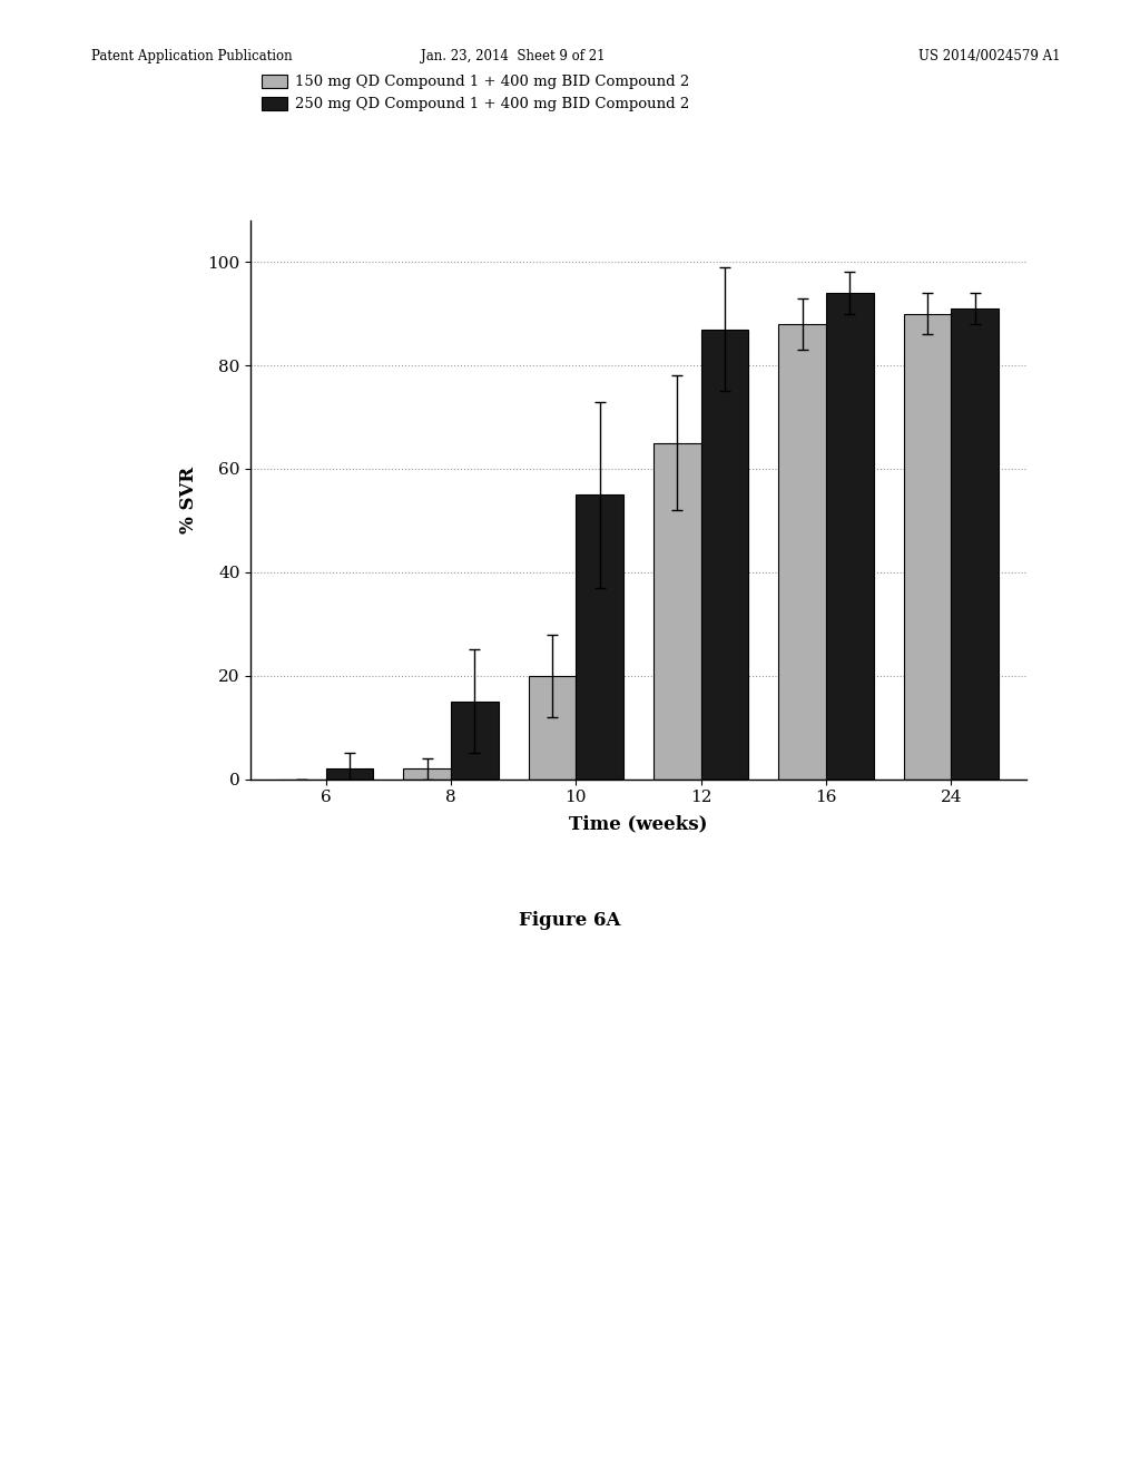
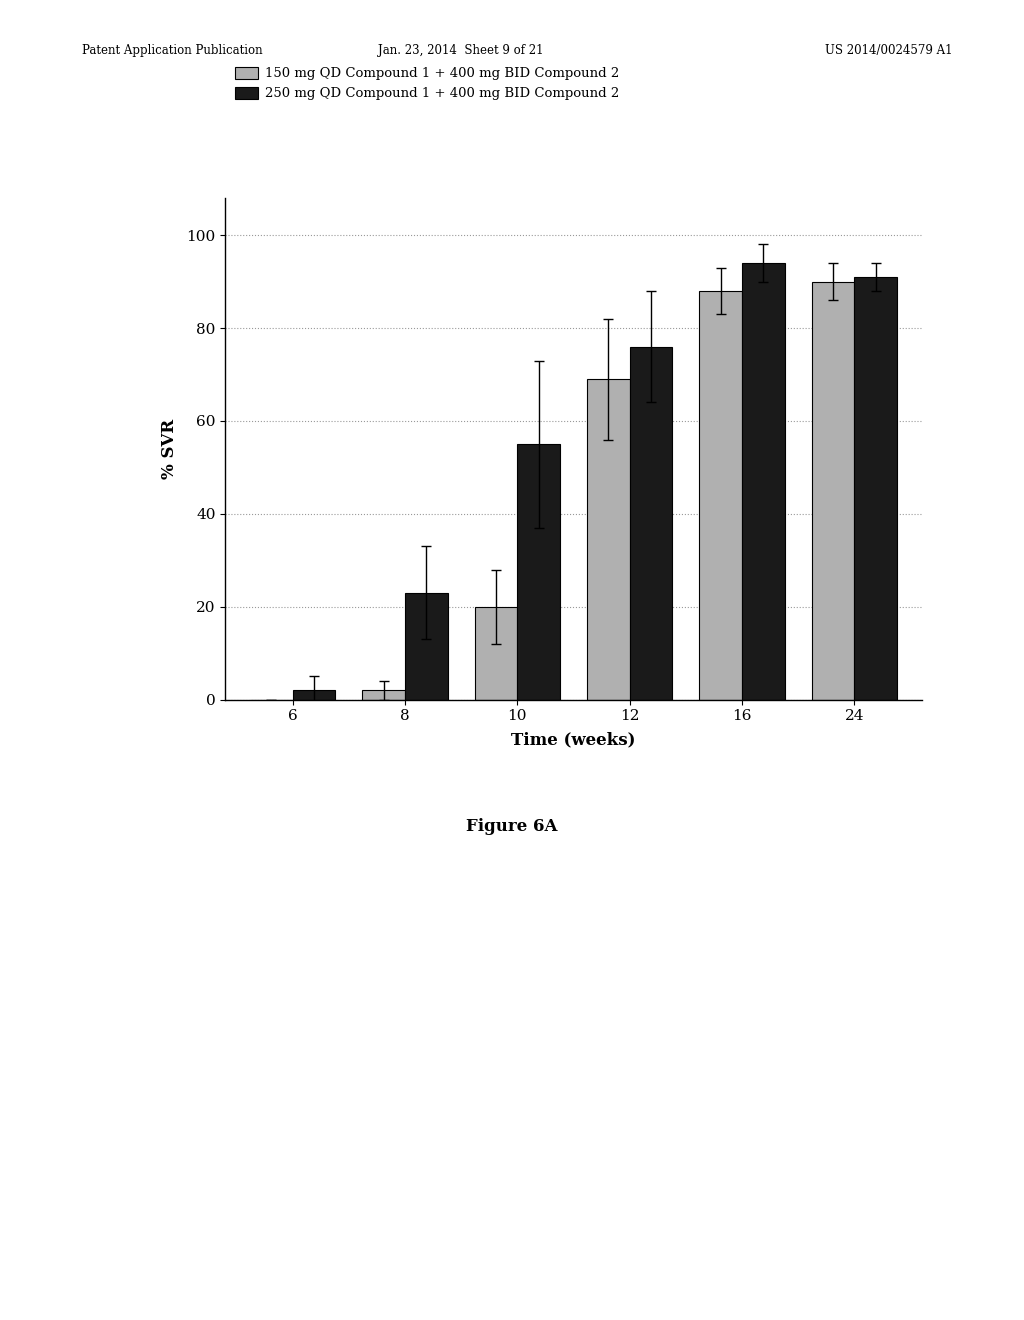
250 mg QD Compound 1 + 400 mg BID Compound 2/8: 15 -> 23
150 mg QD Compound 1 + 400 mg BID Compound 2/12: 65 -> 69
250 mg QD Compound 1 + 400 mg BID Compound 2/12: 87 -> 76
